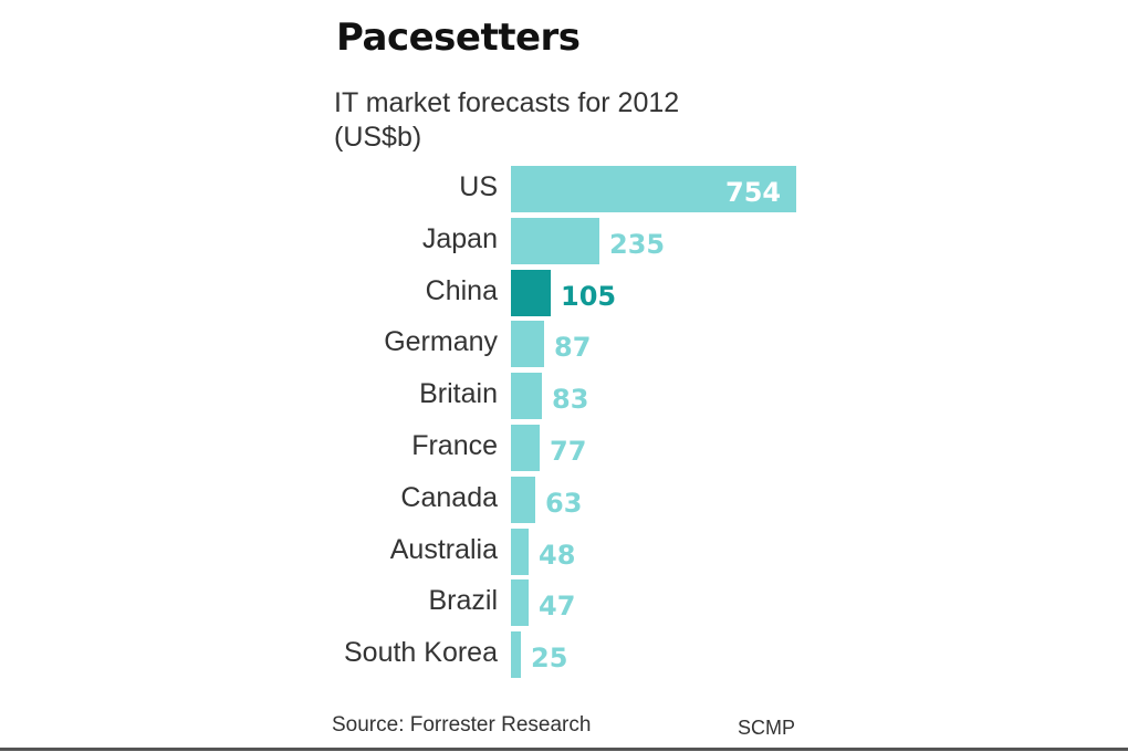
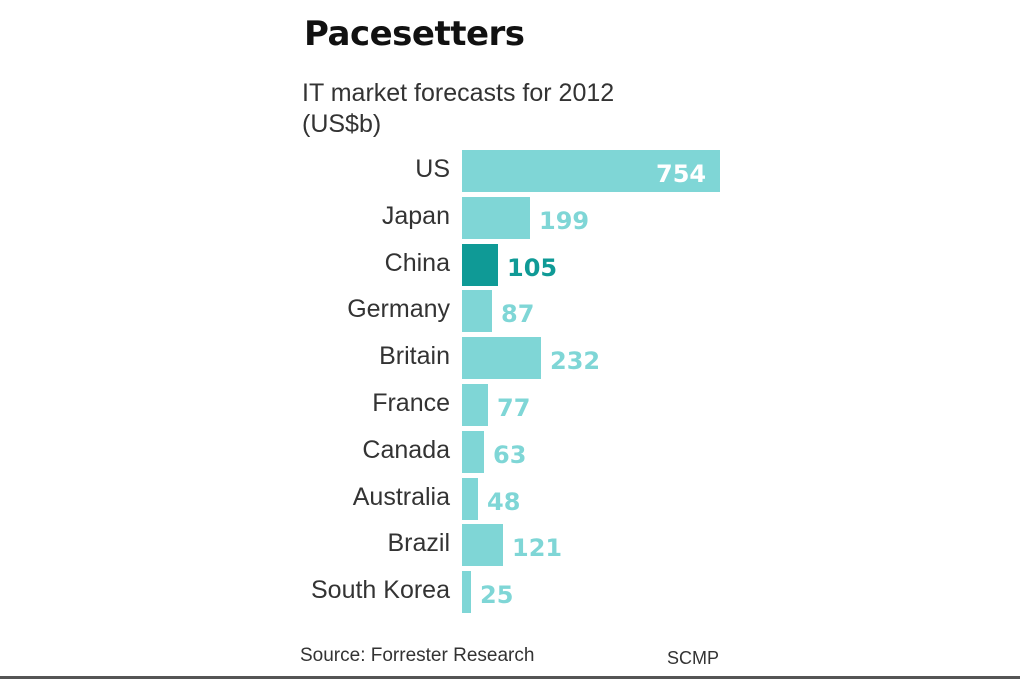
Japan: 235 -> 199
Britain: 83 -> 232
Brazil: 47 -> 121
